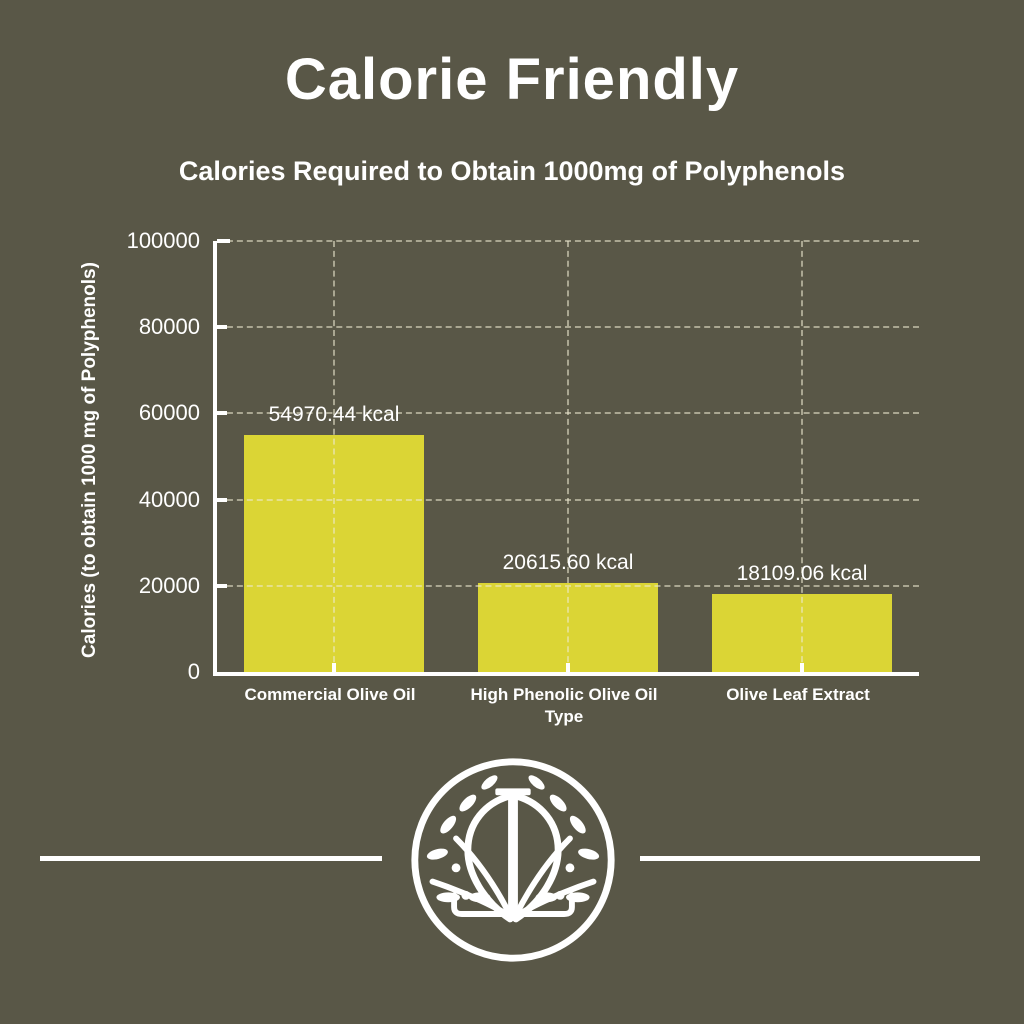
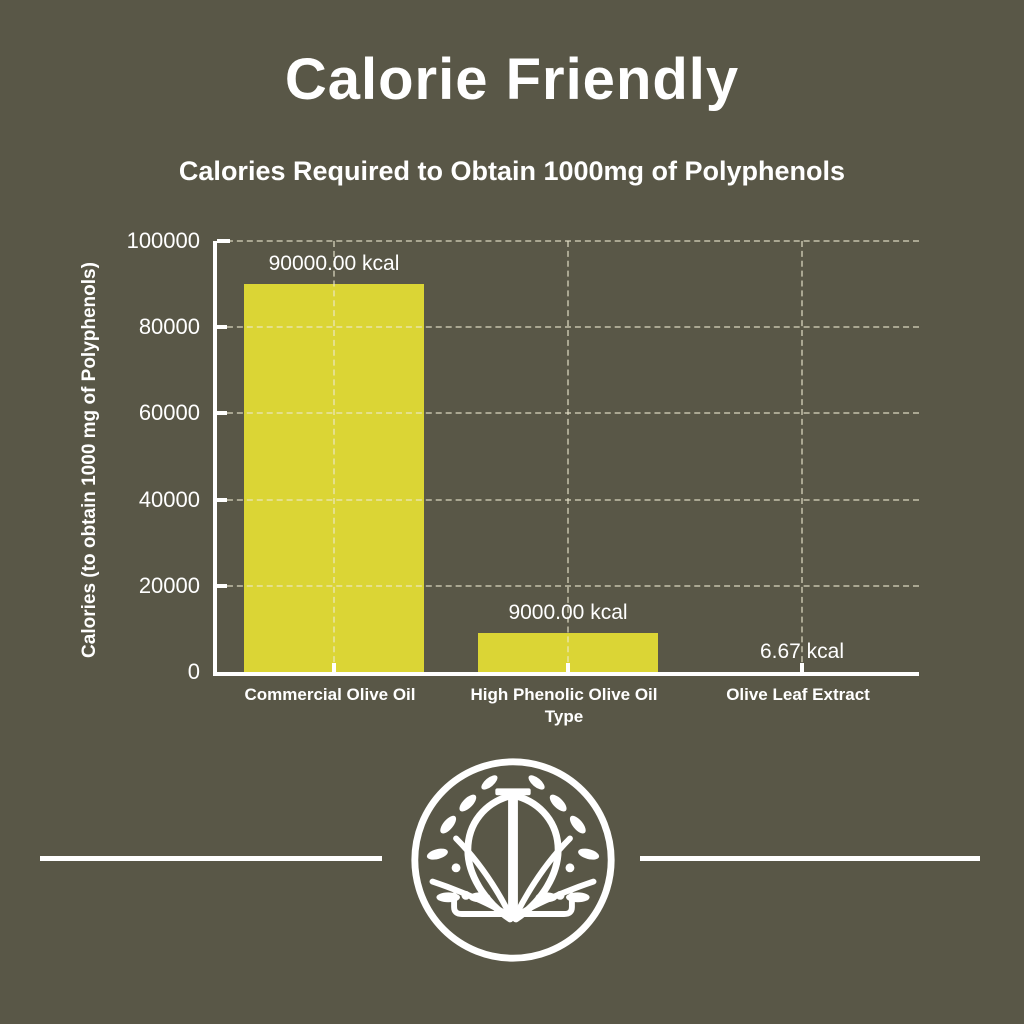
Commercial Olive Oil: 54970.44 -> 90000.00
High Phenolic Olive Oil Type: 20615.60 -> 9000.00
Olive Leaf Extract: 18109.06 -> 6.67
